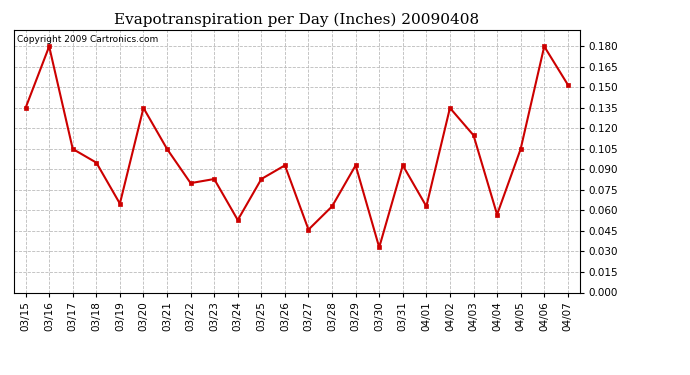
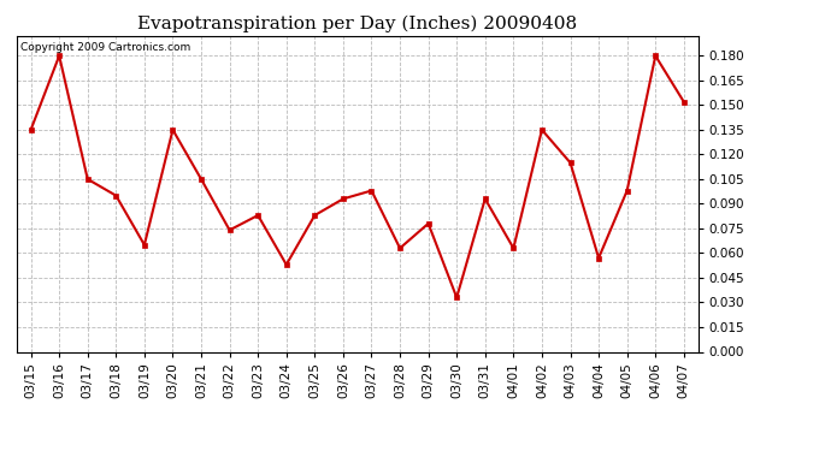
03/22: 0.080 -> 0.074
03/27: 0.046 -> 0.098
03/29: 0.093 -> 0.078
04/05: 0.105 -> 0.098
